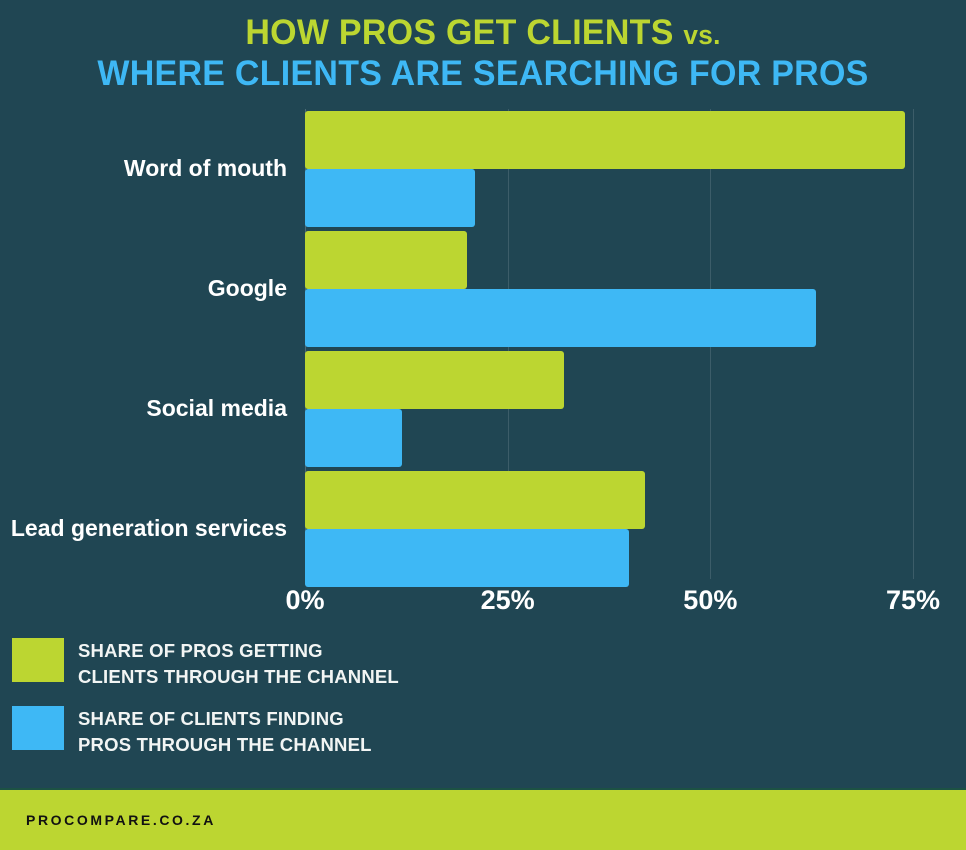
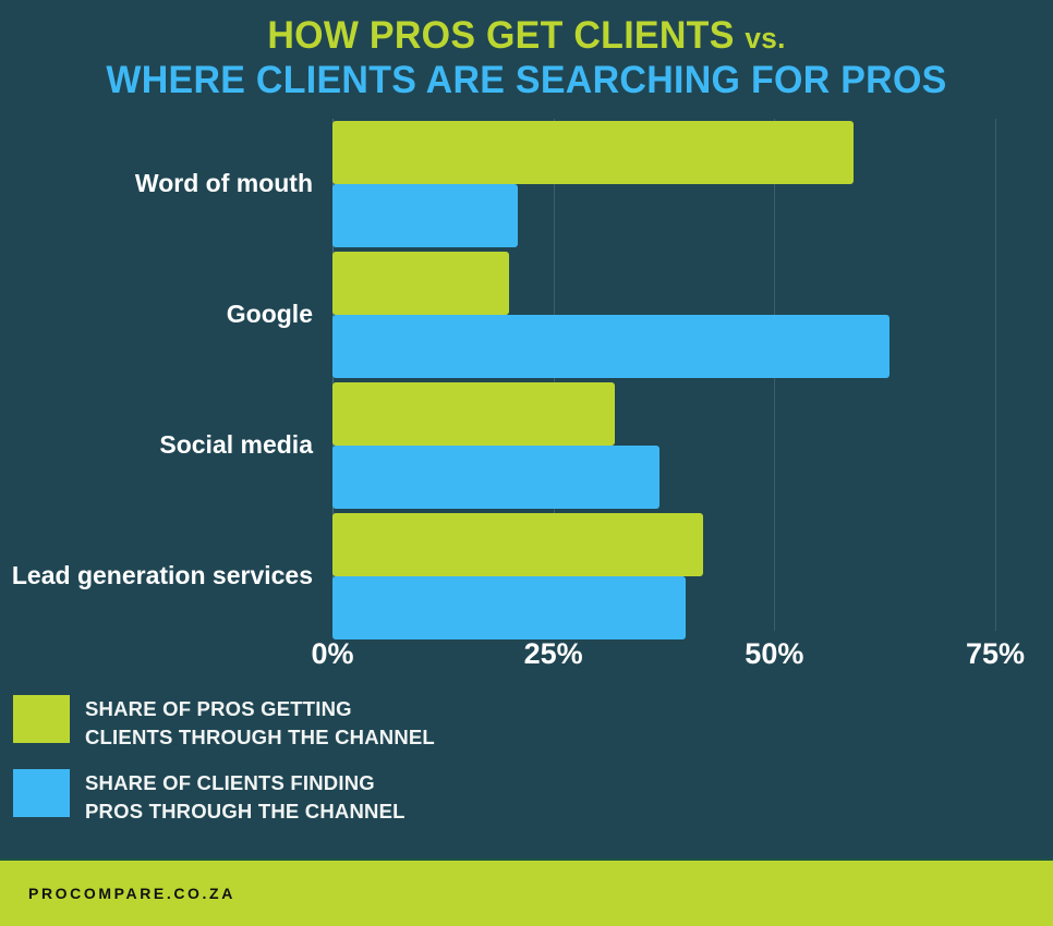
SHARE OF PROS GETTING CLIENTS THROUGH THE CHANNEL/Word of mouth: 74% -> 59%
SHARE OF CLIENTS FINDING PROS THROUGH THE CHANNEL/Social media: 12% -> 37%
